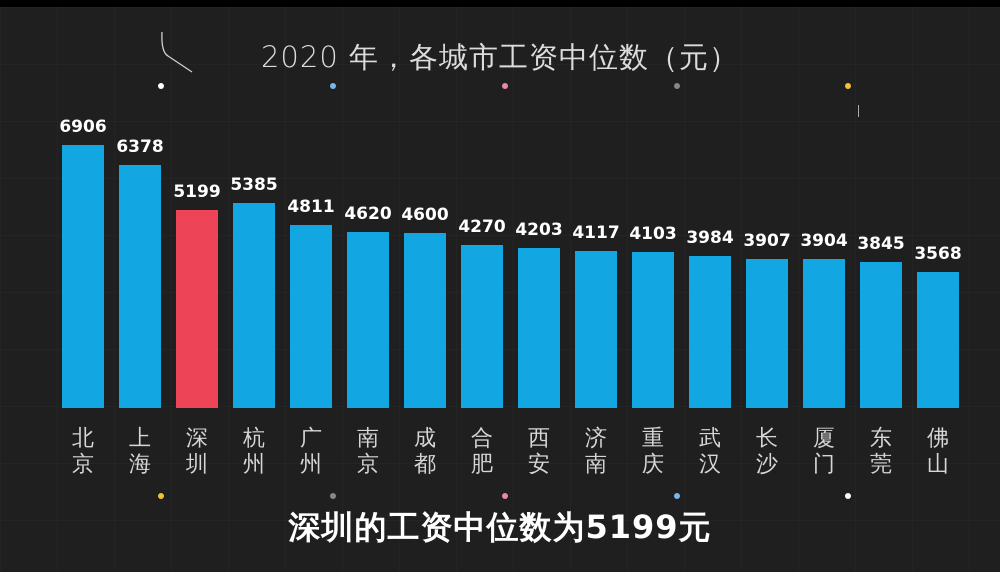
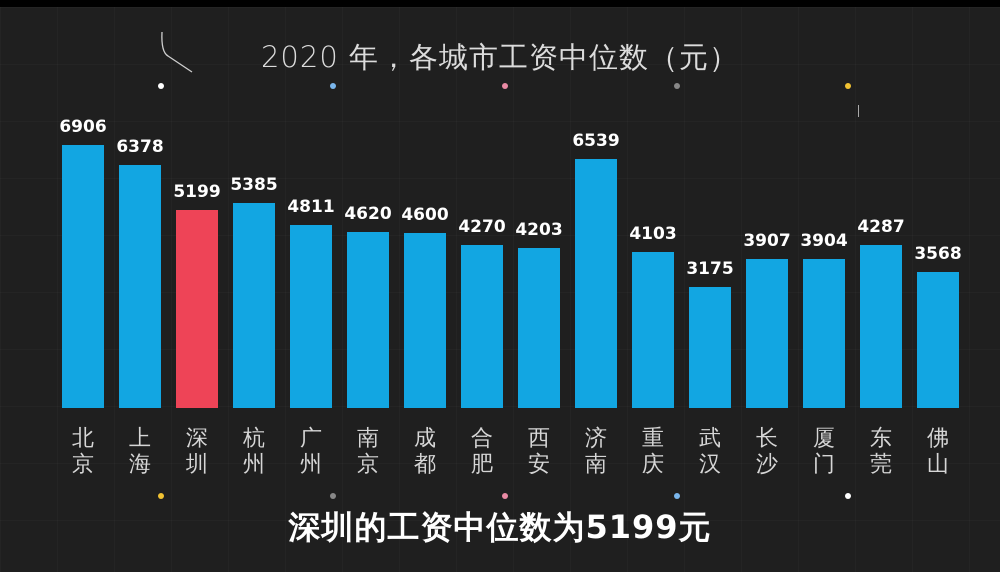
济南: 4117 -> 6539
武汉: 3984 -> 3175
东莞: 3845 -> 4287
